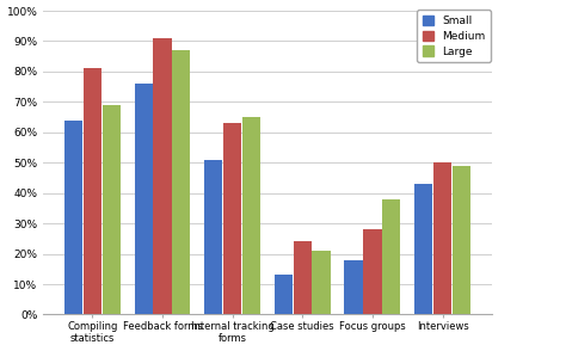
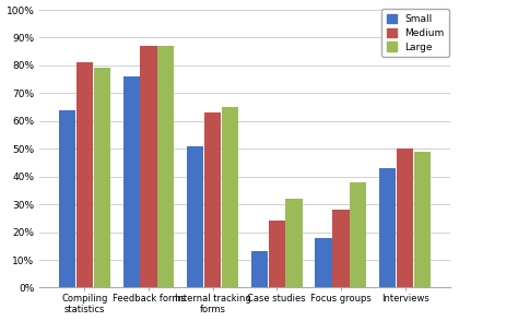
Large/Compiling statistics: 69% -> 79%
Medium/Feedback forms: 91% -> 87%
Large/Case studies: 21% -> 32%
